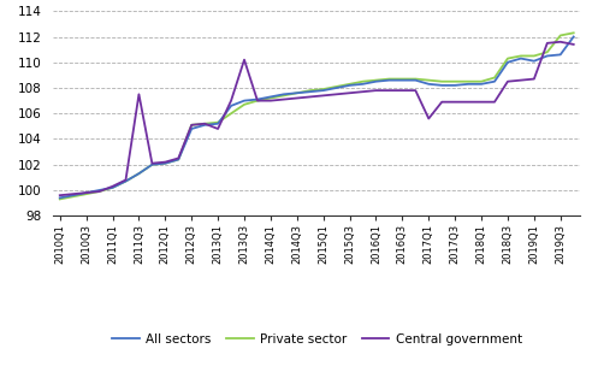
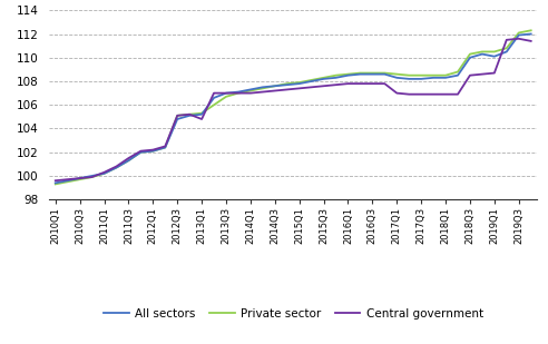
Central government/2011Q3: 107.5 -> 101.5
Central government/2013Q3: 110.2 -> 107.0
Central government/2017Q1: 105.6 -> 107.0
All sectors/2019Q3: 110.6 -> 111.9
